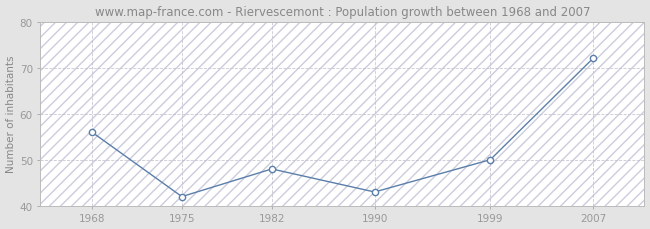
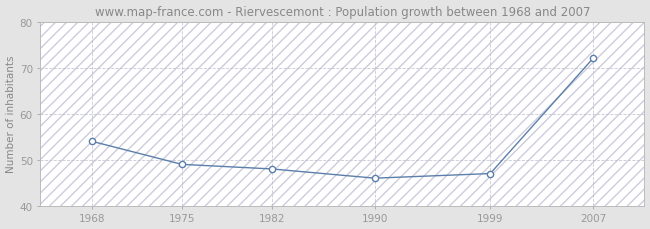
1968: 56 -> 54
1975: 42 -> 49
1990: 43 -> 46
1999: 50 -> 47
